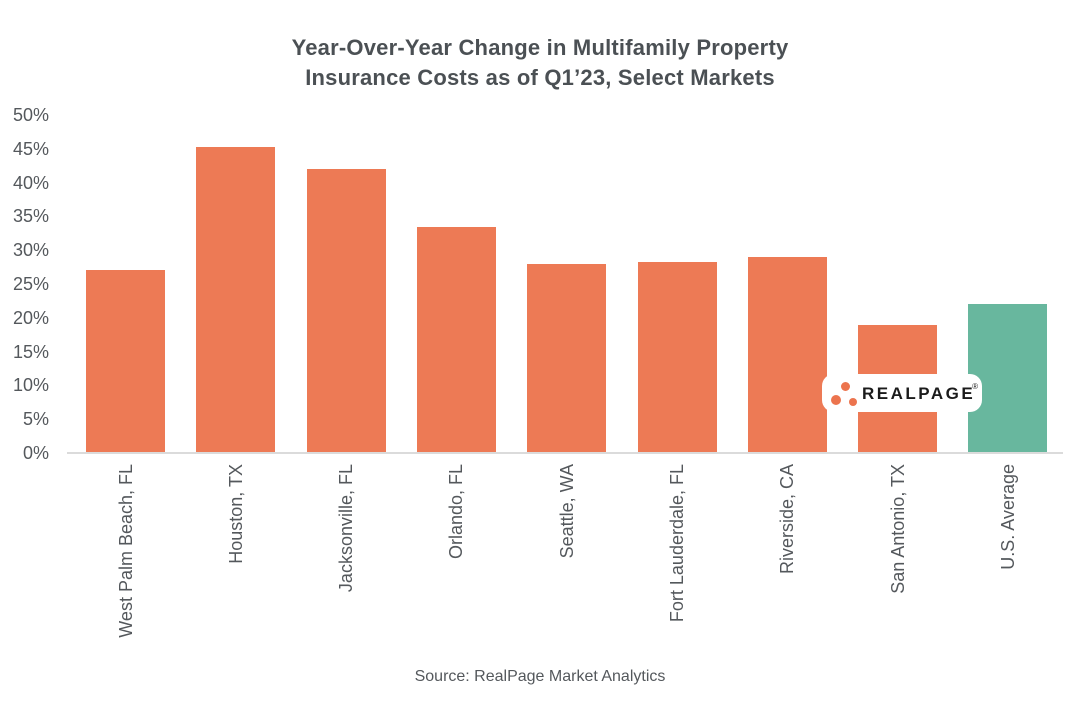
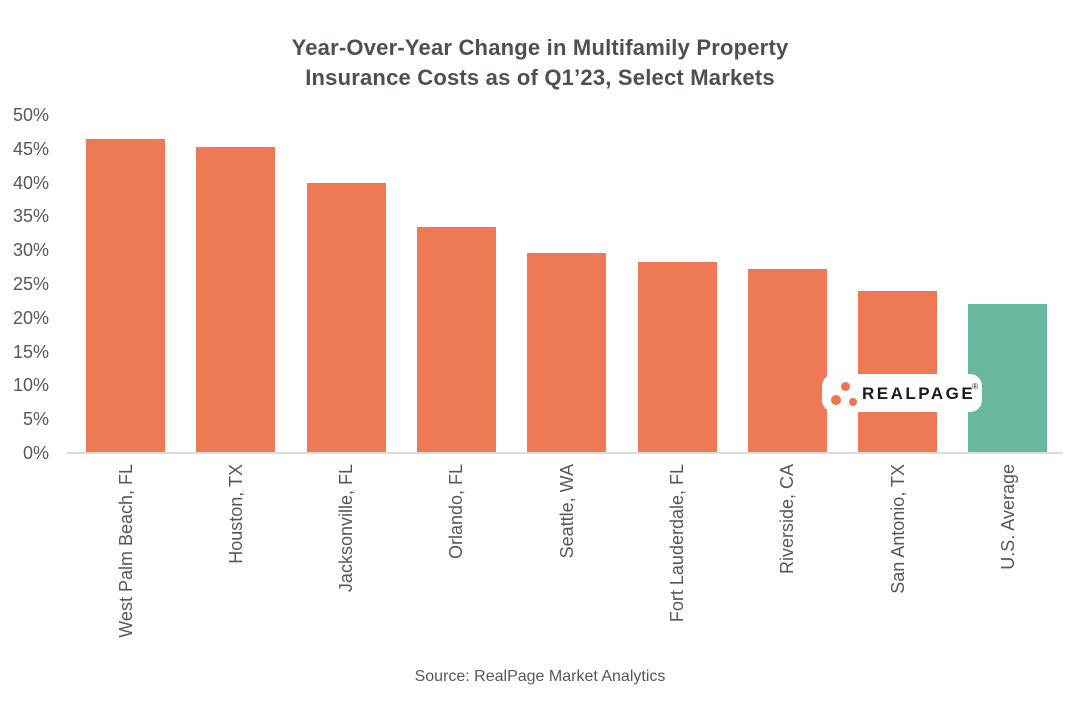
West Palm Beach, FL: 27% -> 46%
Jacksonville, FL: 42% -> 40%
Seattle, WA: 28% -> 30%
Riverside, CA: 29% -> 27%
San Antonio, TX: 19% -> 24%
